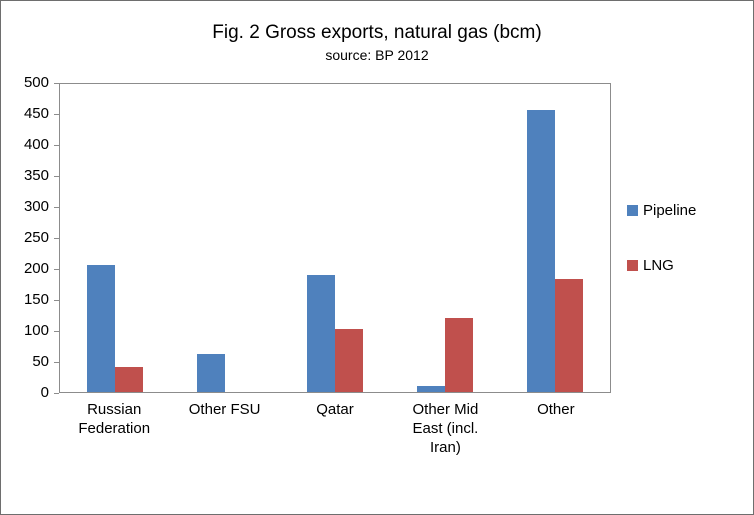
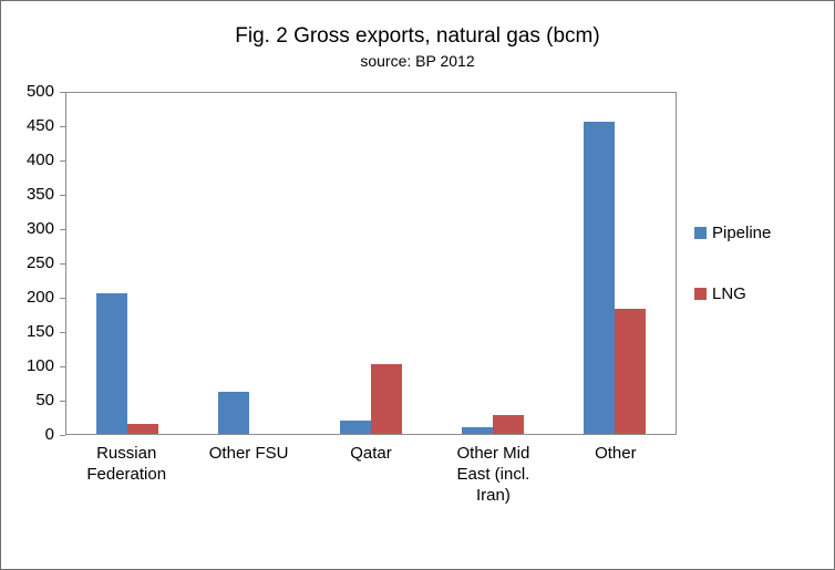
LNG/Russian Federation: 40 -> 20
Pipeline/Qatar: 190 -> 20
LNG/Other Mid East (incl. Iran): 120 -> 30
